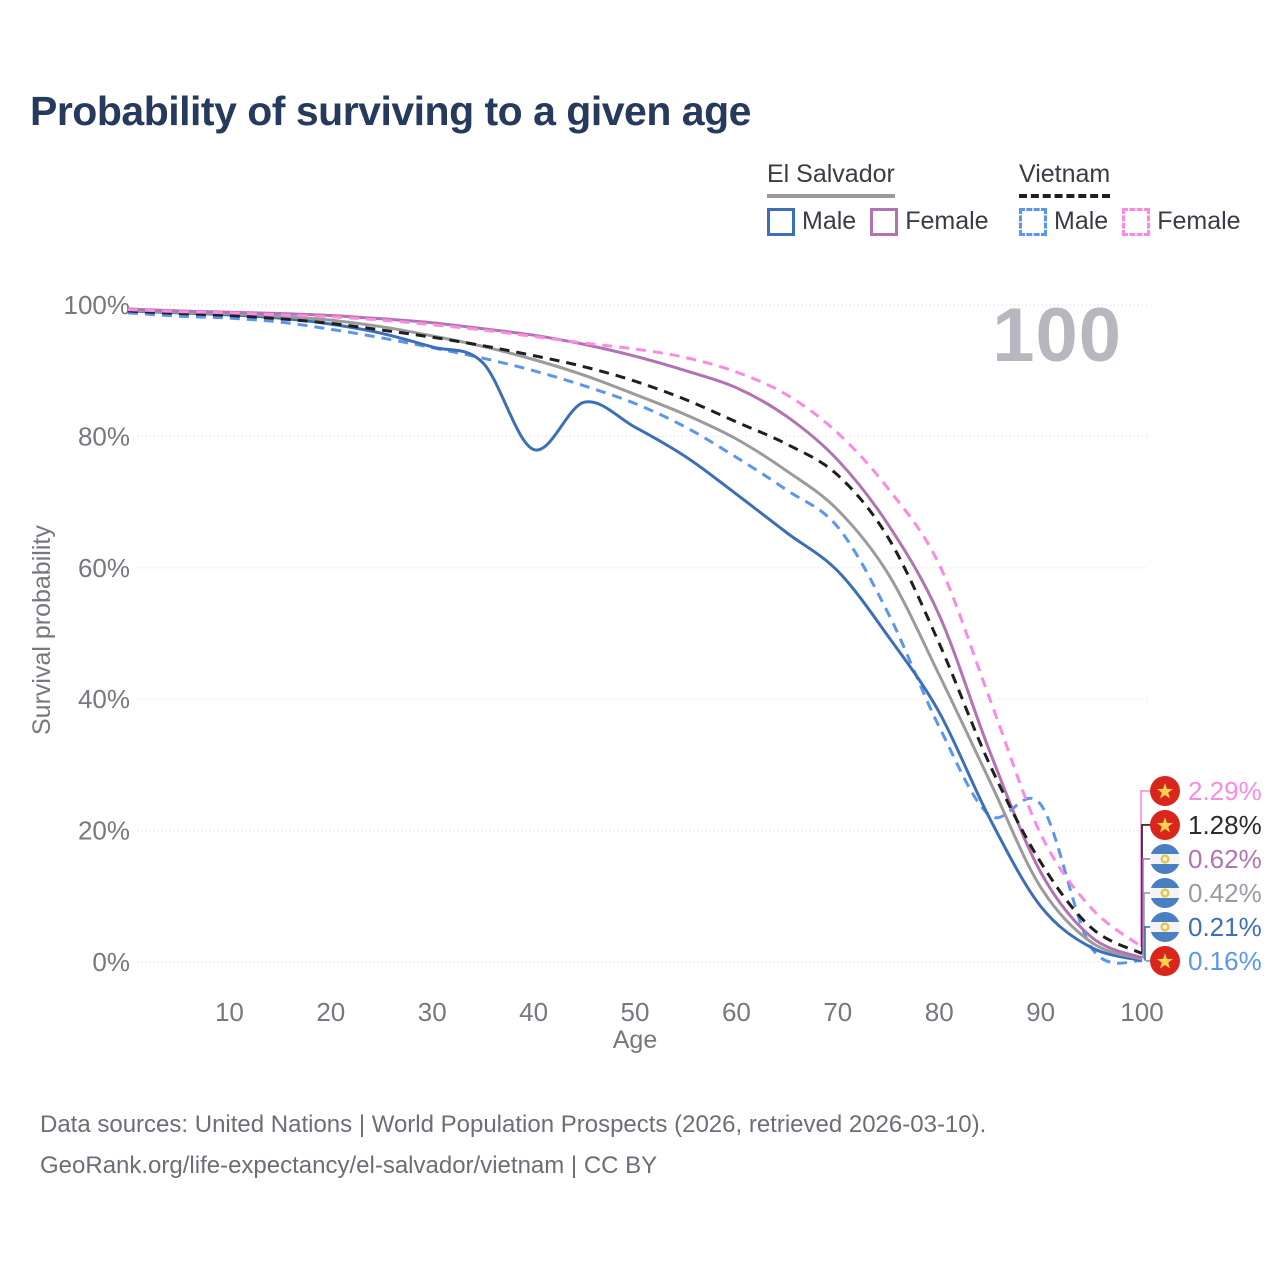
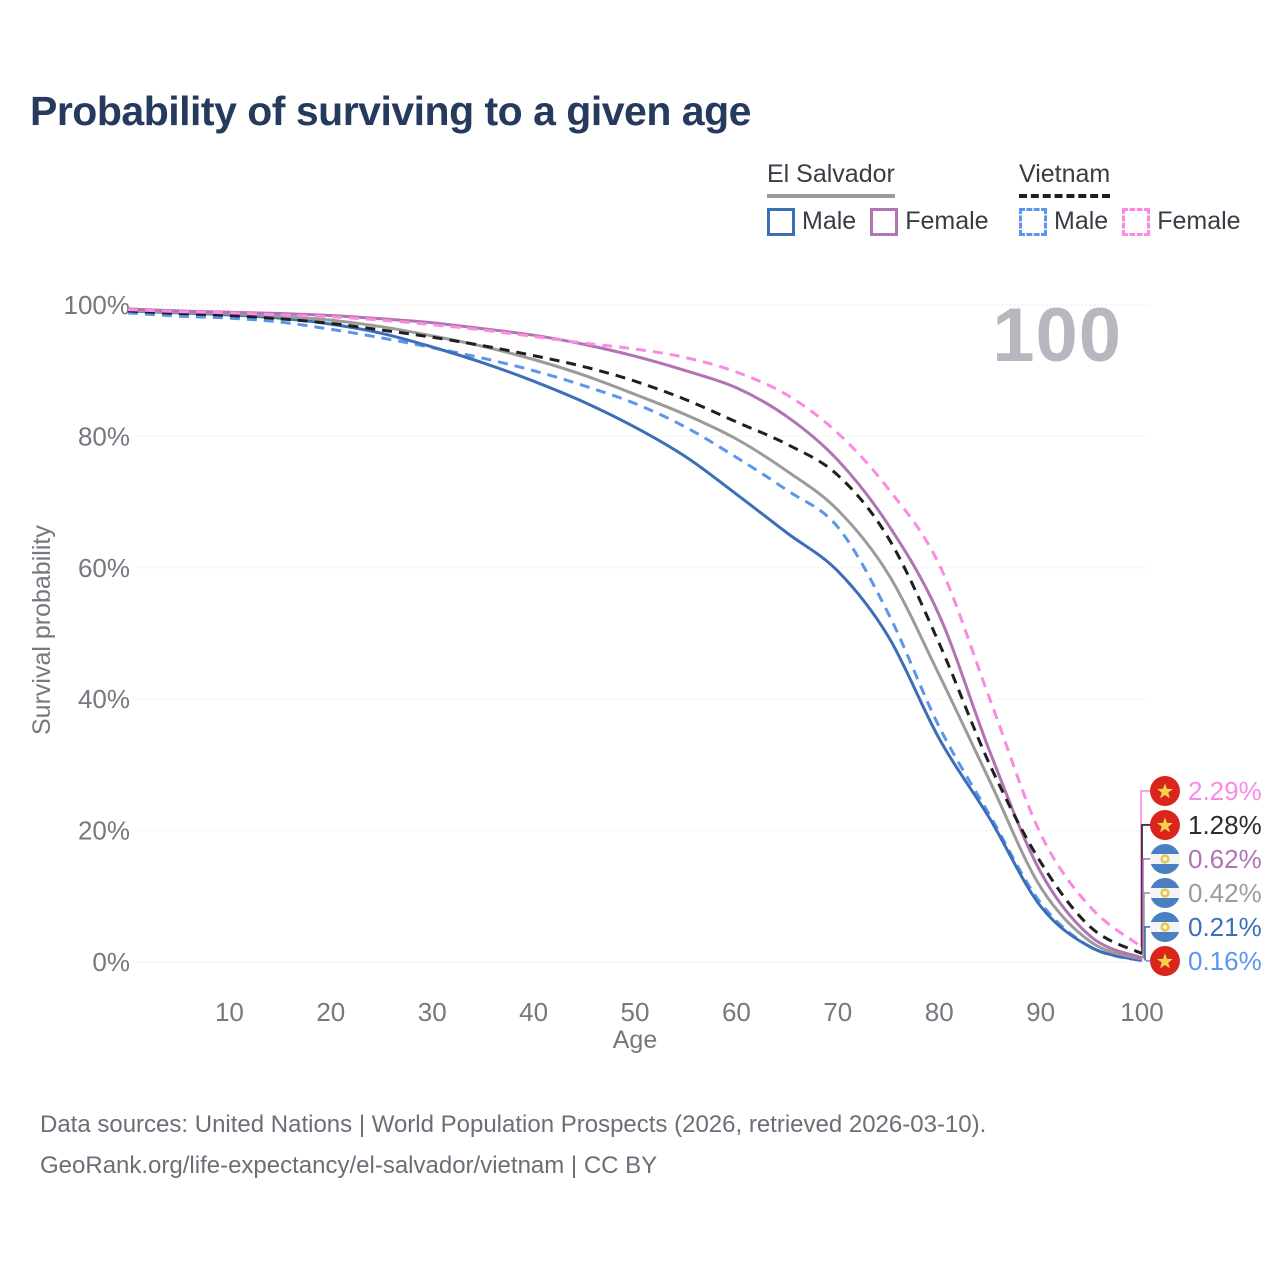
El Salvador Male/40: 78% -> 88%
El Salvador Male/80: 38% -> 34%
Vietnam Male/90: 24% -> 9%
